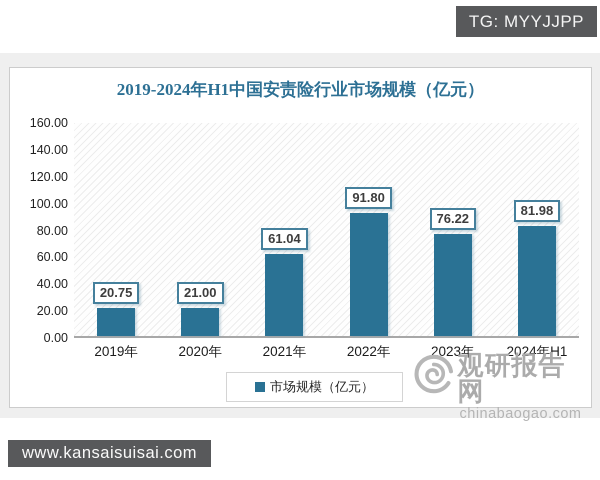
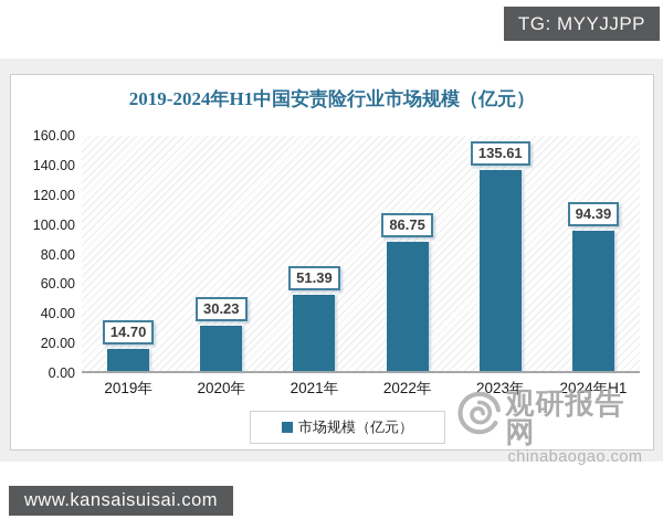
2019年: 20.75 -> 14.70
2020年: 21.00 -> 30.23
2021年: 61.04 -> 51.39
2022年: 91.80 -> 86.75
2023年: 76.22 -> 135.61
2024年H1: 81.98 -> 94.39
